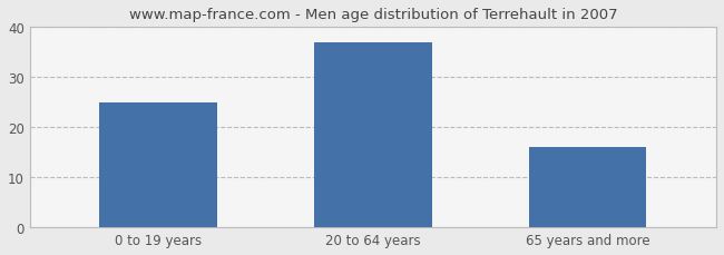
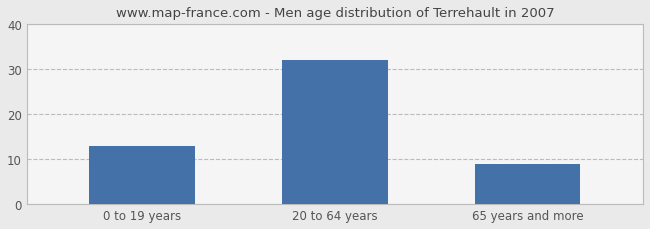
0 to 19 years: 25 -> 13
20 to 64 years: 37 -> 32
65 years and more: 16 -> 9
